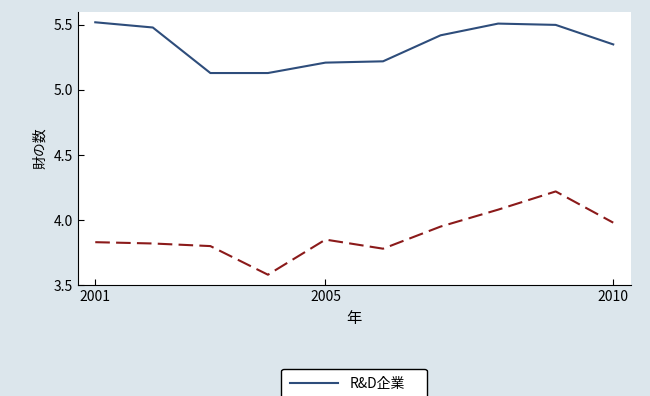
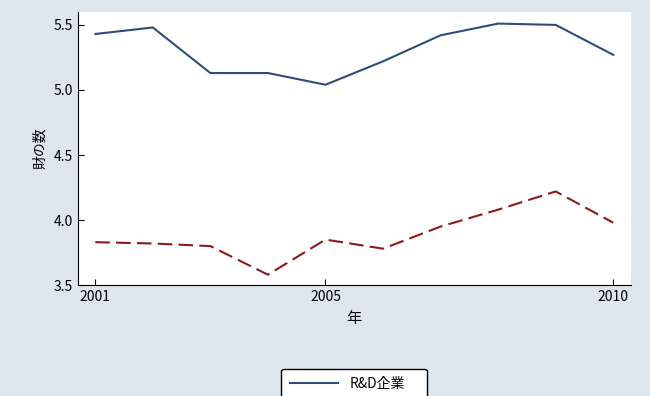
R&D企業/2001: 5.52 -> 5.43
R&D企業/2005: 5.21 -> 5.04
R&D企業/2010: 5.35 -> 5.27
